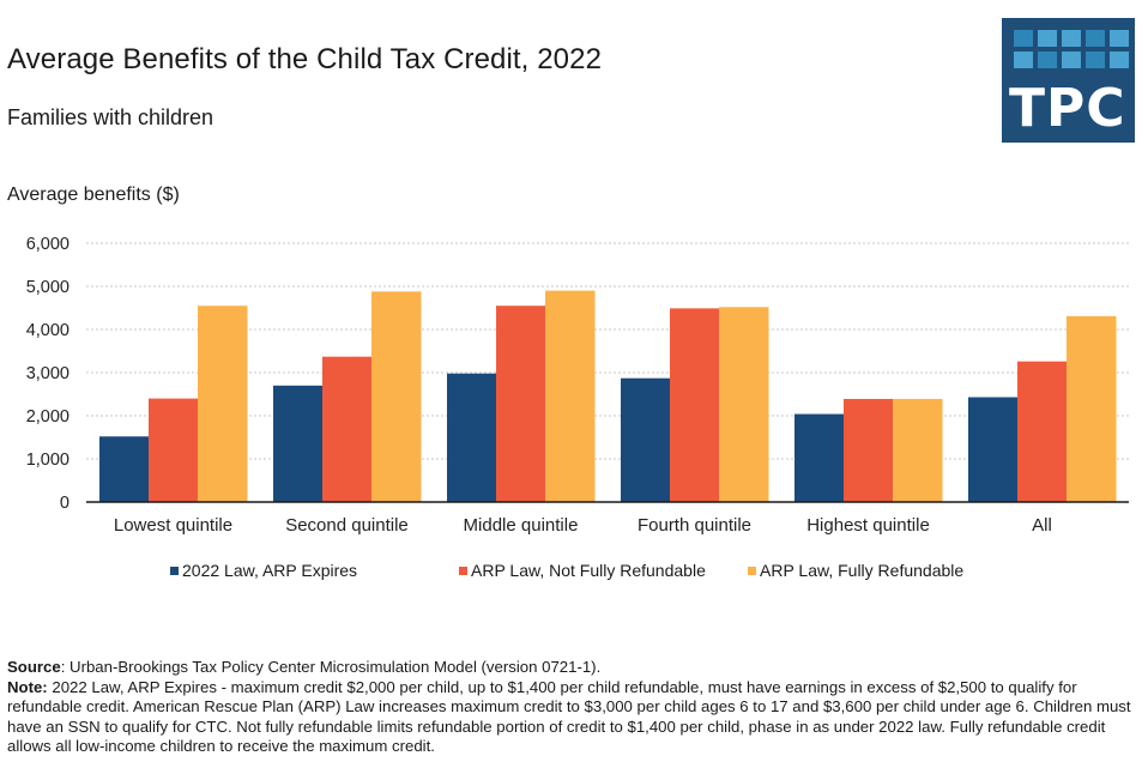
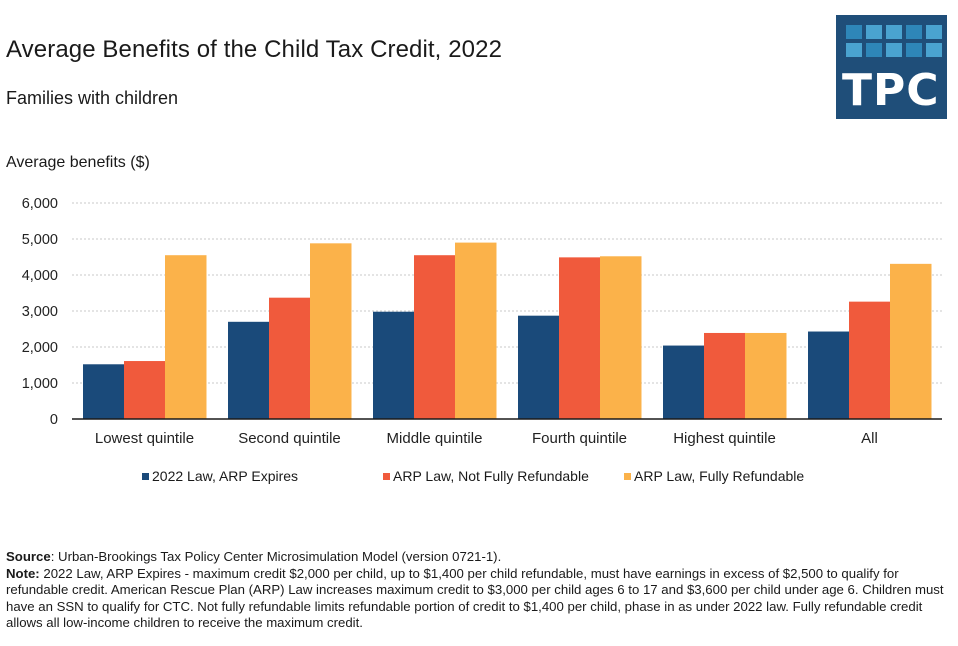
ARP Law, Not Fully Refundable/Lowest quintile: 2400 -> 1600
